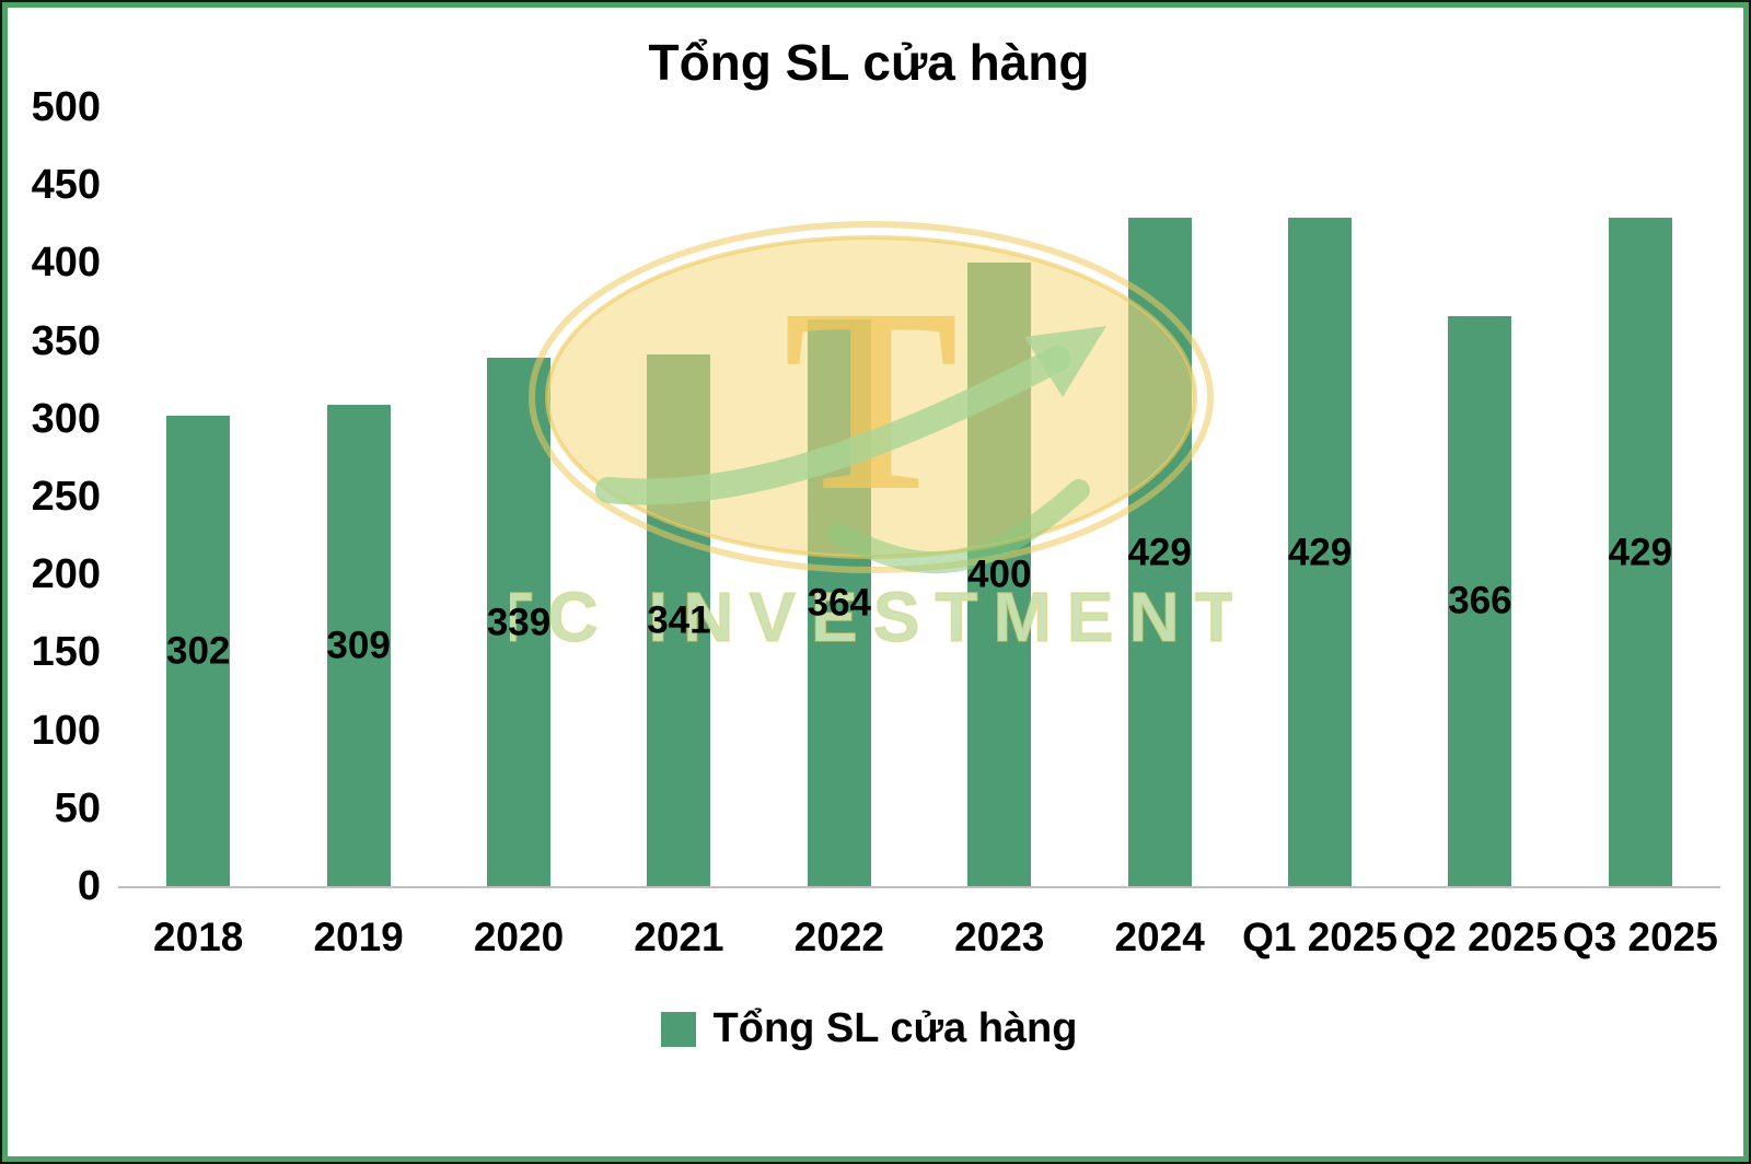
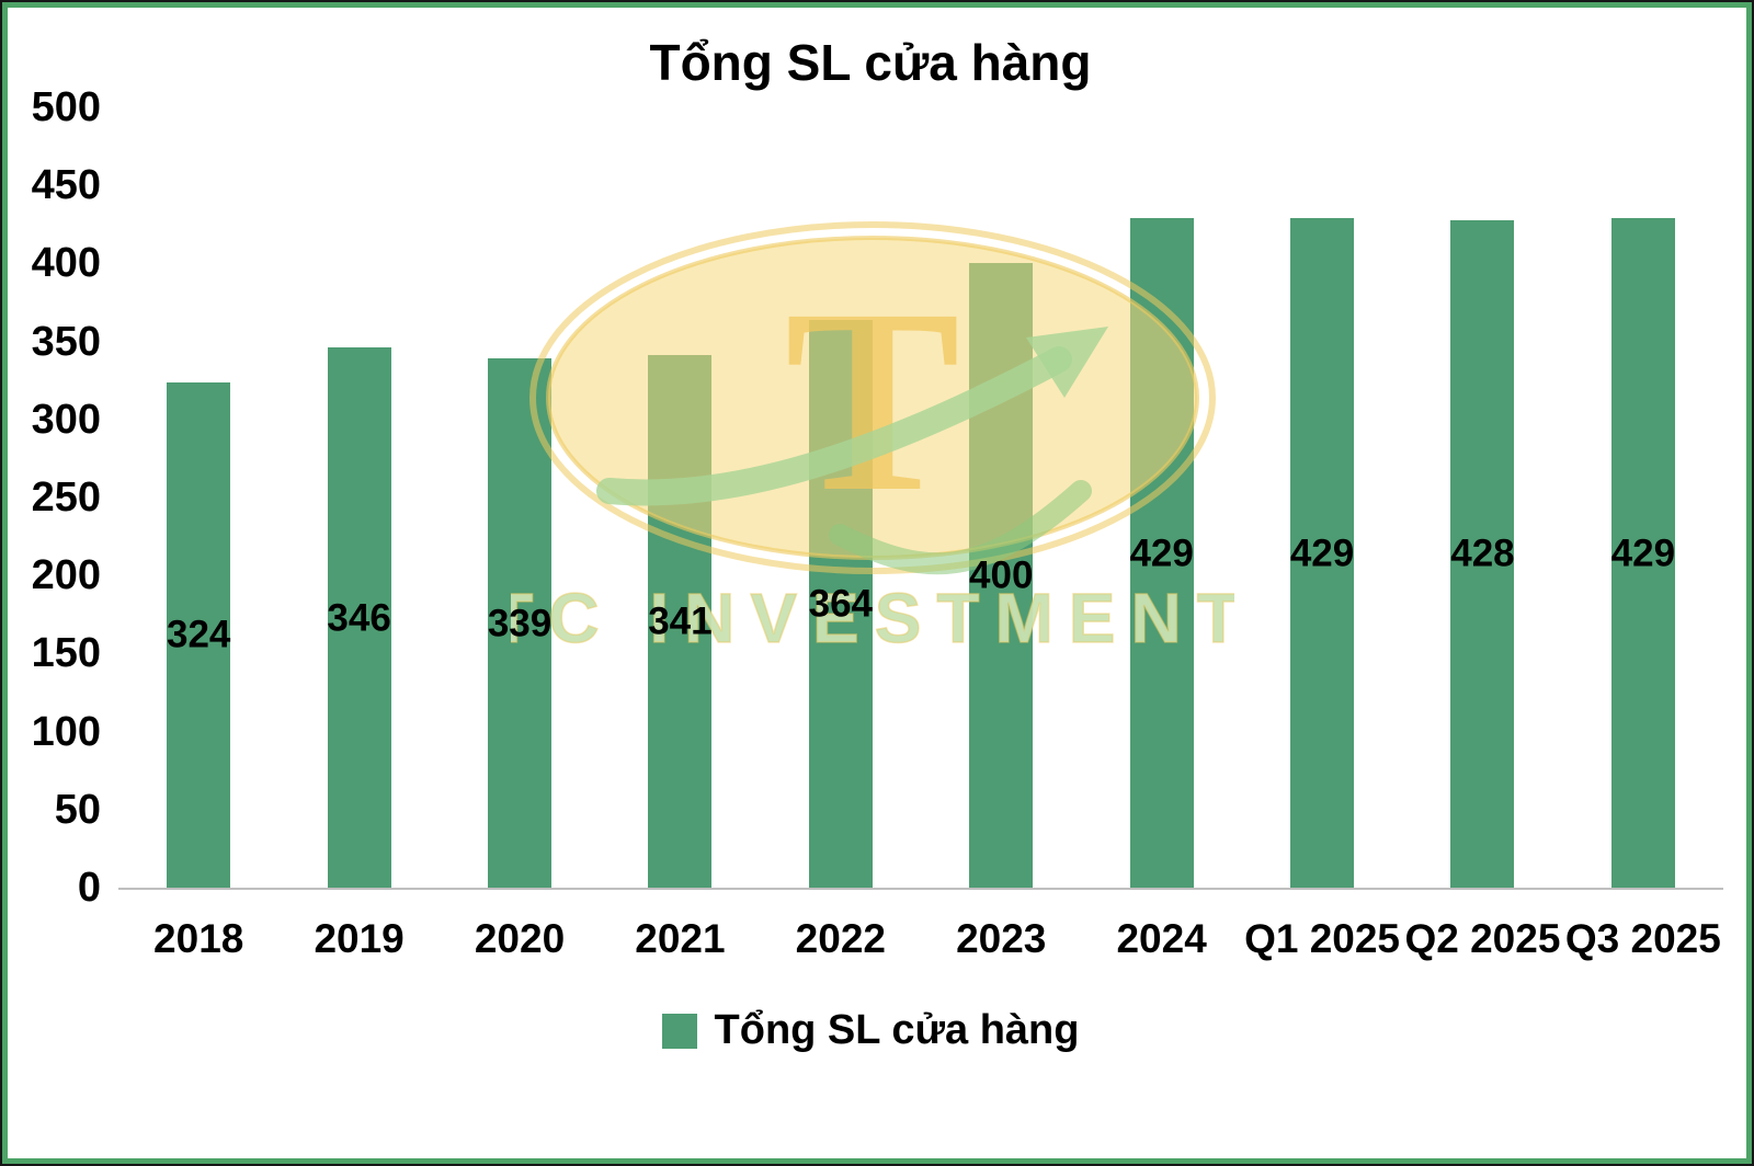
2018: 302 -> 324
2019: 309 -> 346
Q2 2025: 366 -> 428
